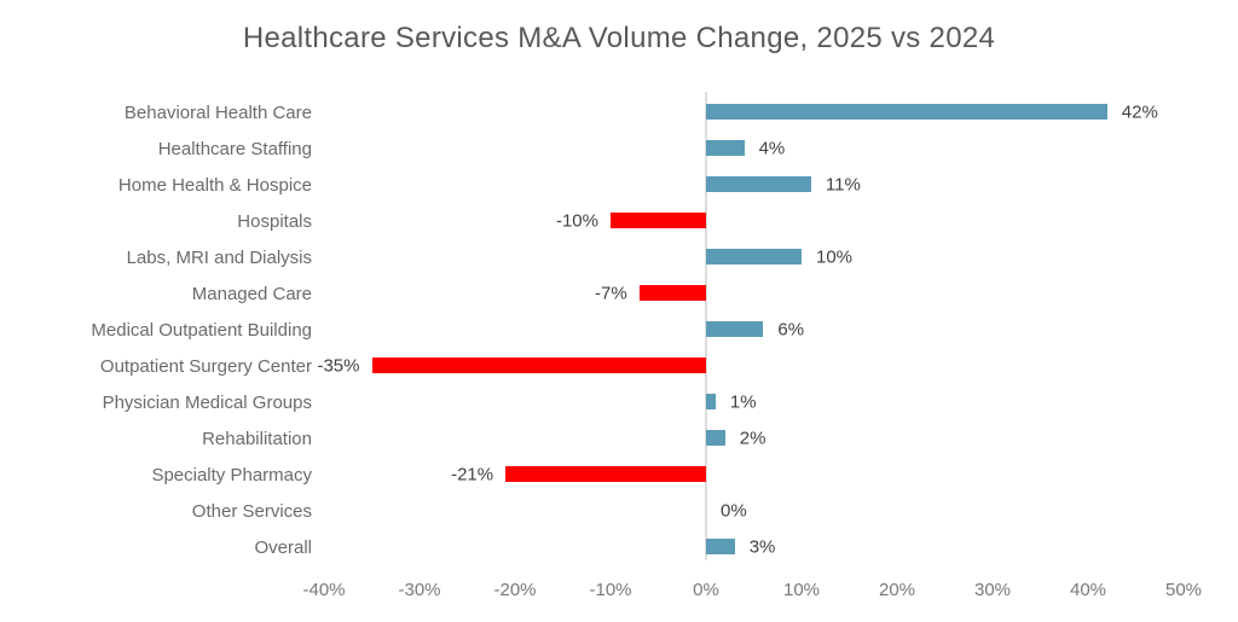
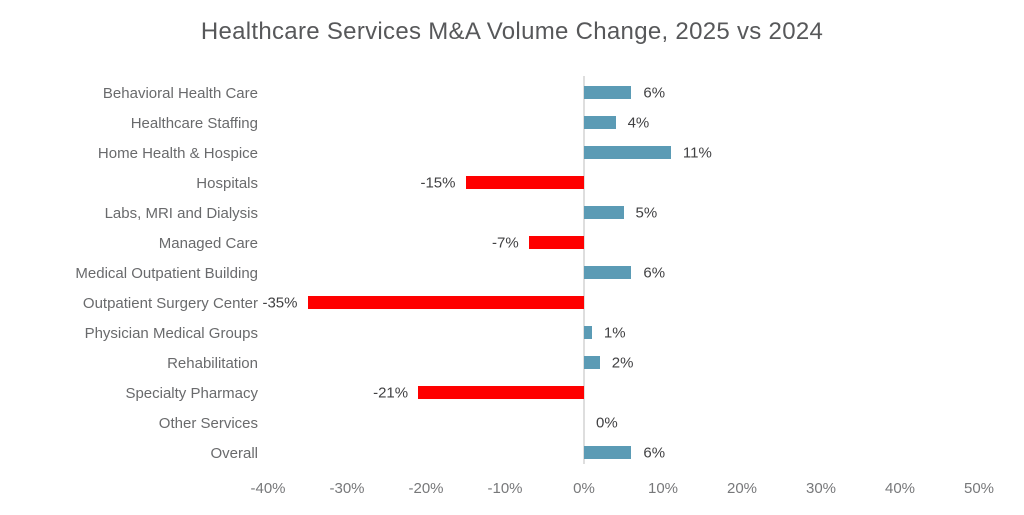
Behavioral Health Care: 42% -> 6%
Hospitals: -10% -> -15%
Labs, MRI and Dialysis: 10% -> 5%
Overall: 3% -> 6%
